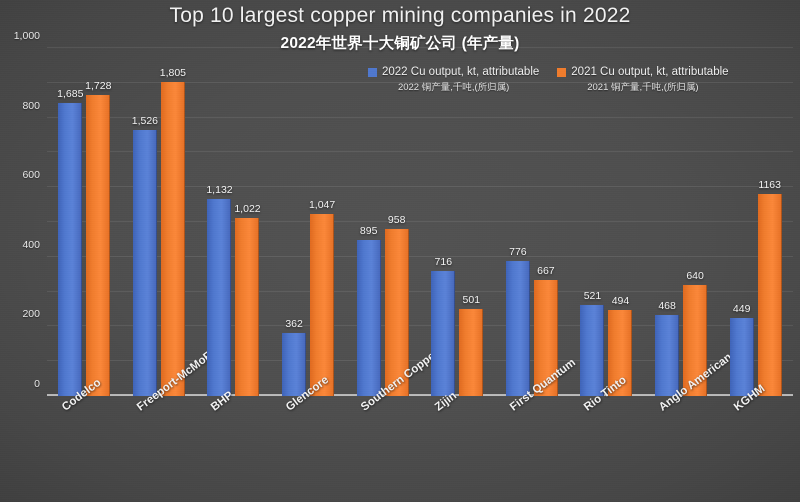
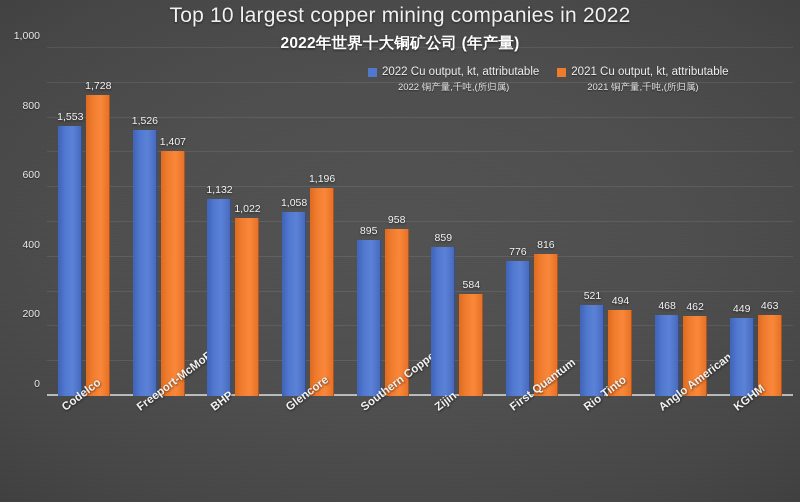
2022 Cu output, kt, attributable/Codelco: 1,685 -> 1,553
2021 Cu output, kt, attributable/Freeport-McMoRan: 1,805 -> 1,407
2022 Cu output, kt, attributable/Glencore: 362 -> 1,058
2021 Cu output, kt, attributable/Glencore: 1,047 -> 1,196
2022 Cu output, kt, attributable/Zijin: 716 -> 859
2021 Cu output, kt, attributable/Zijin: 501 -> 584
2021 Cu output, kt, attributable/First Quantum: 667 -> 816
2021 Cu output, kt, attributable/Anglo American: 640 -> 462
2021 Cu output, kt, attributable/KGHM: 1163 -> 463
